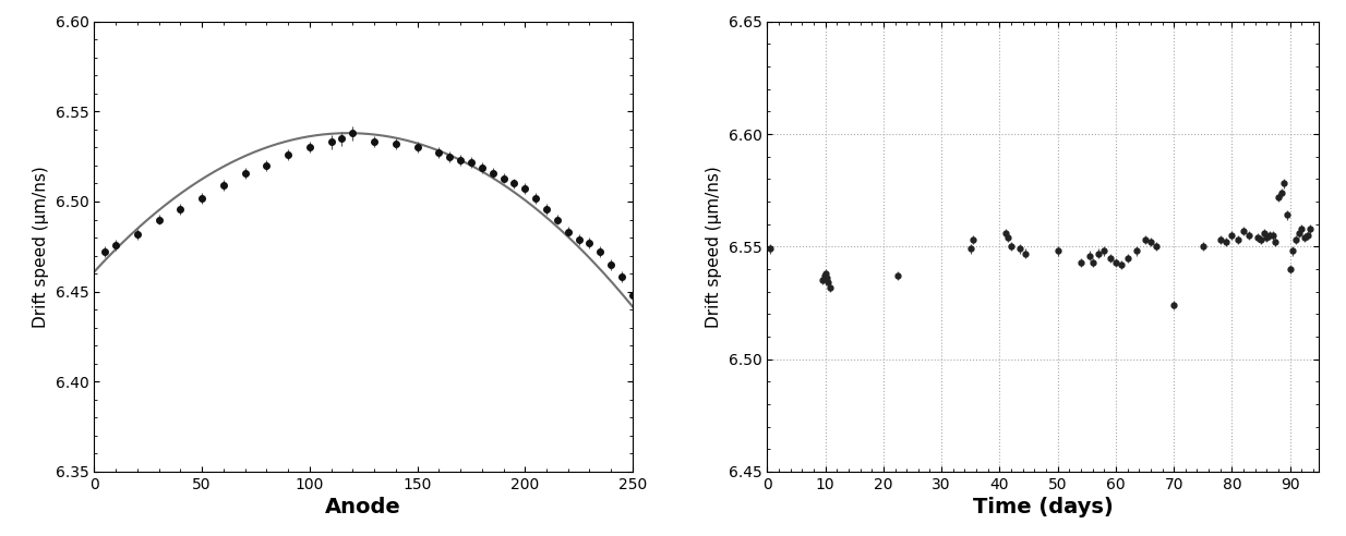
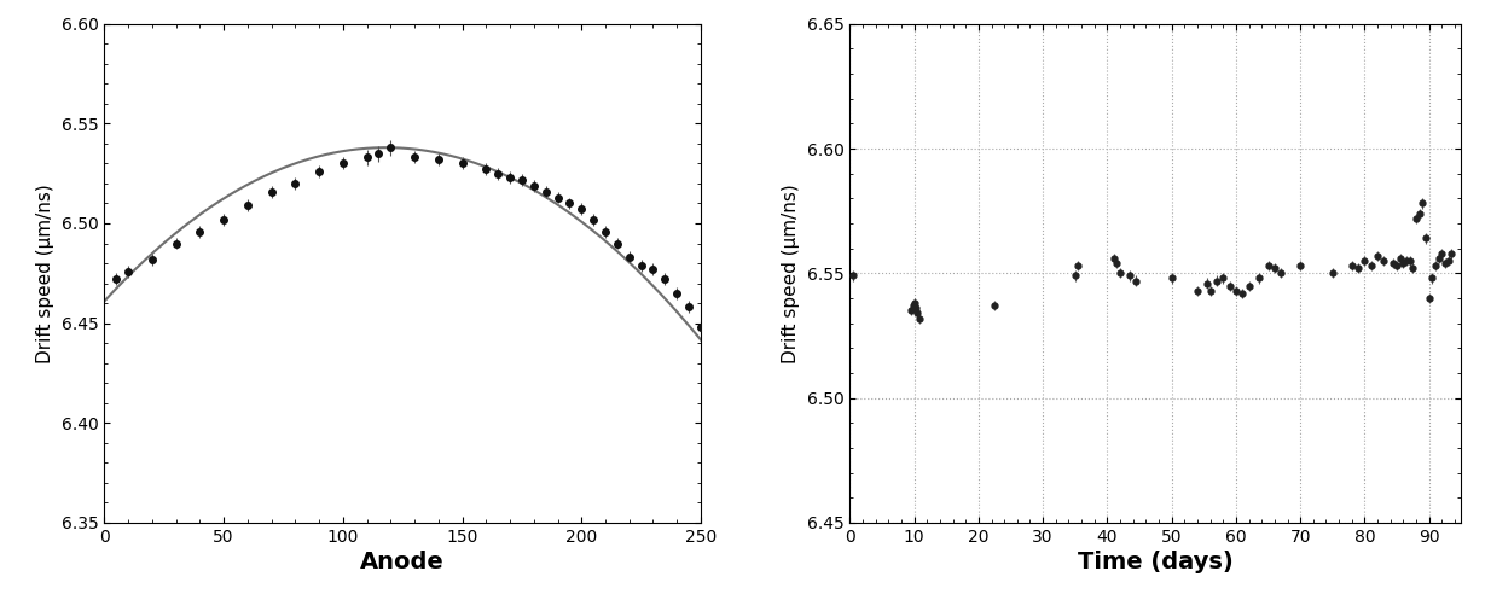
70: 6.524 -> 6.553
